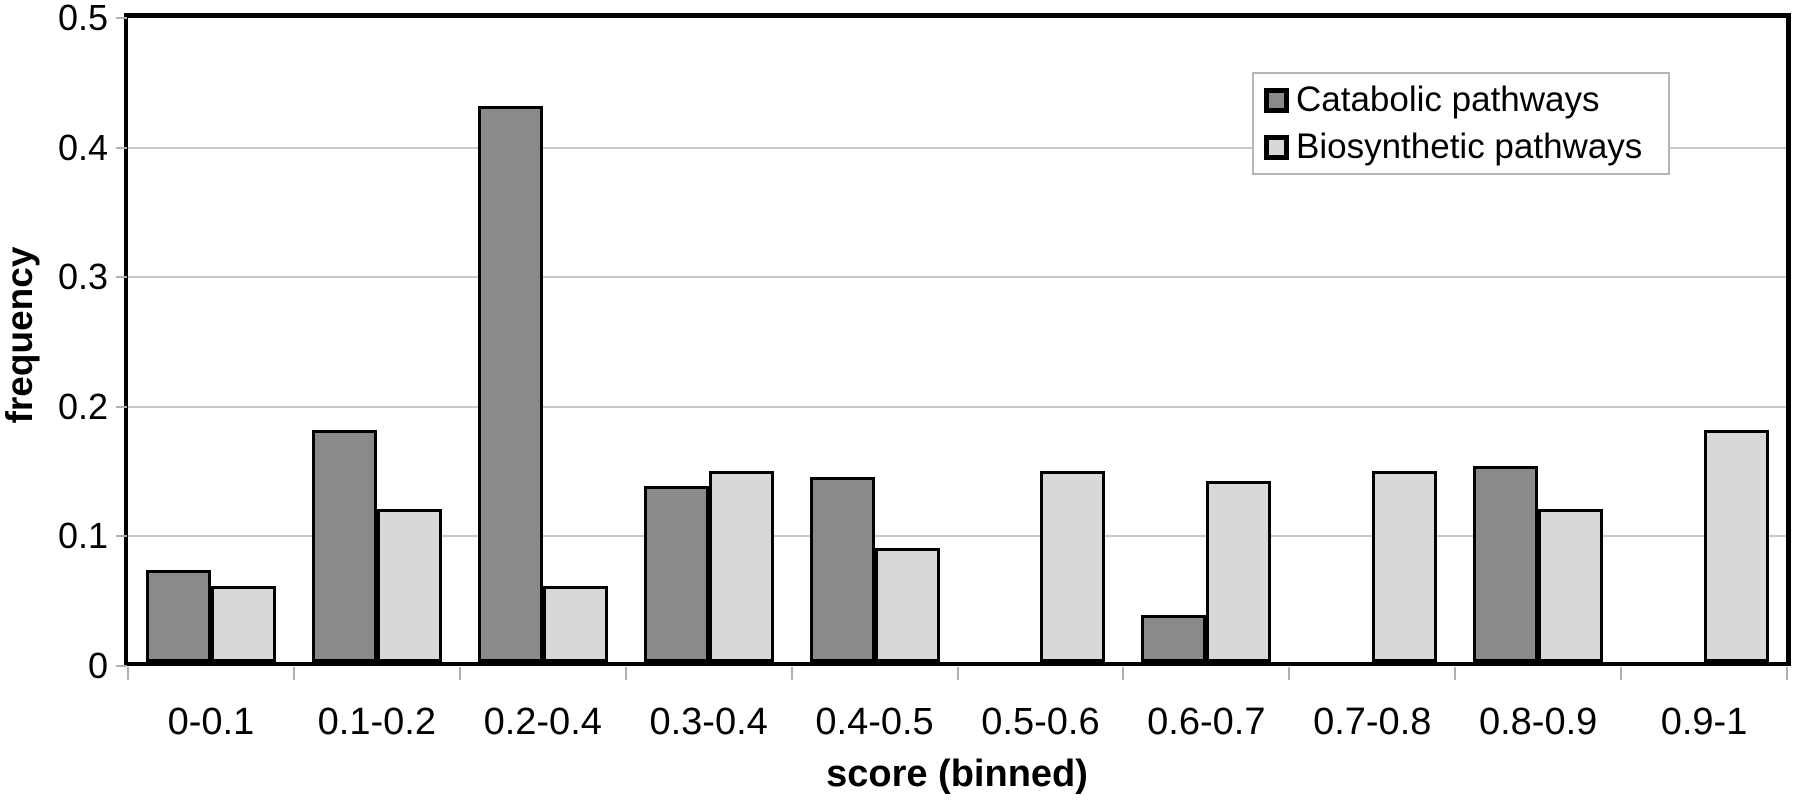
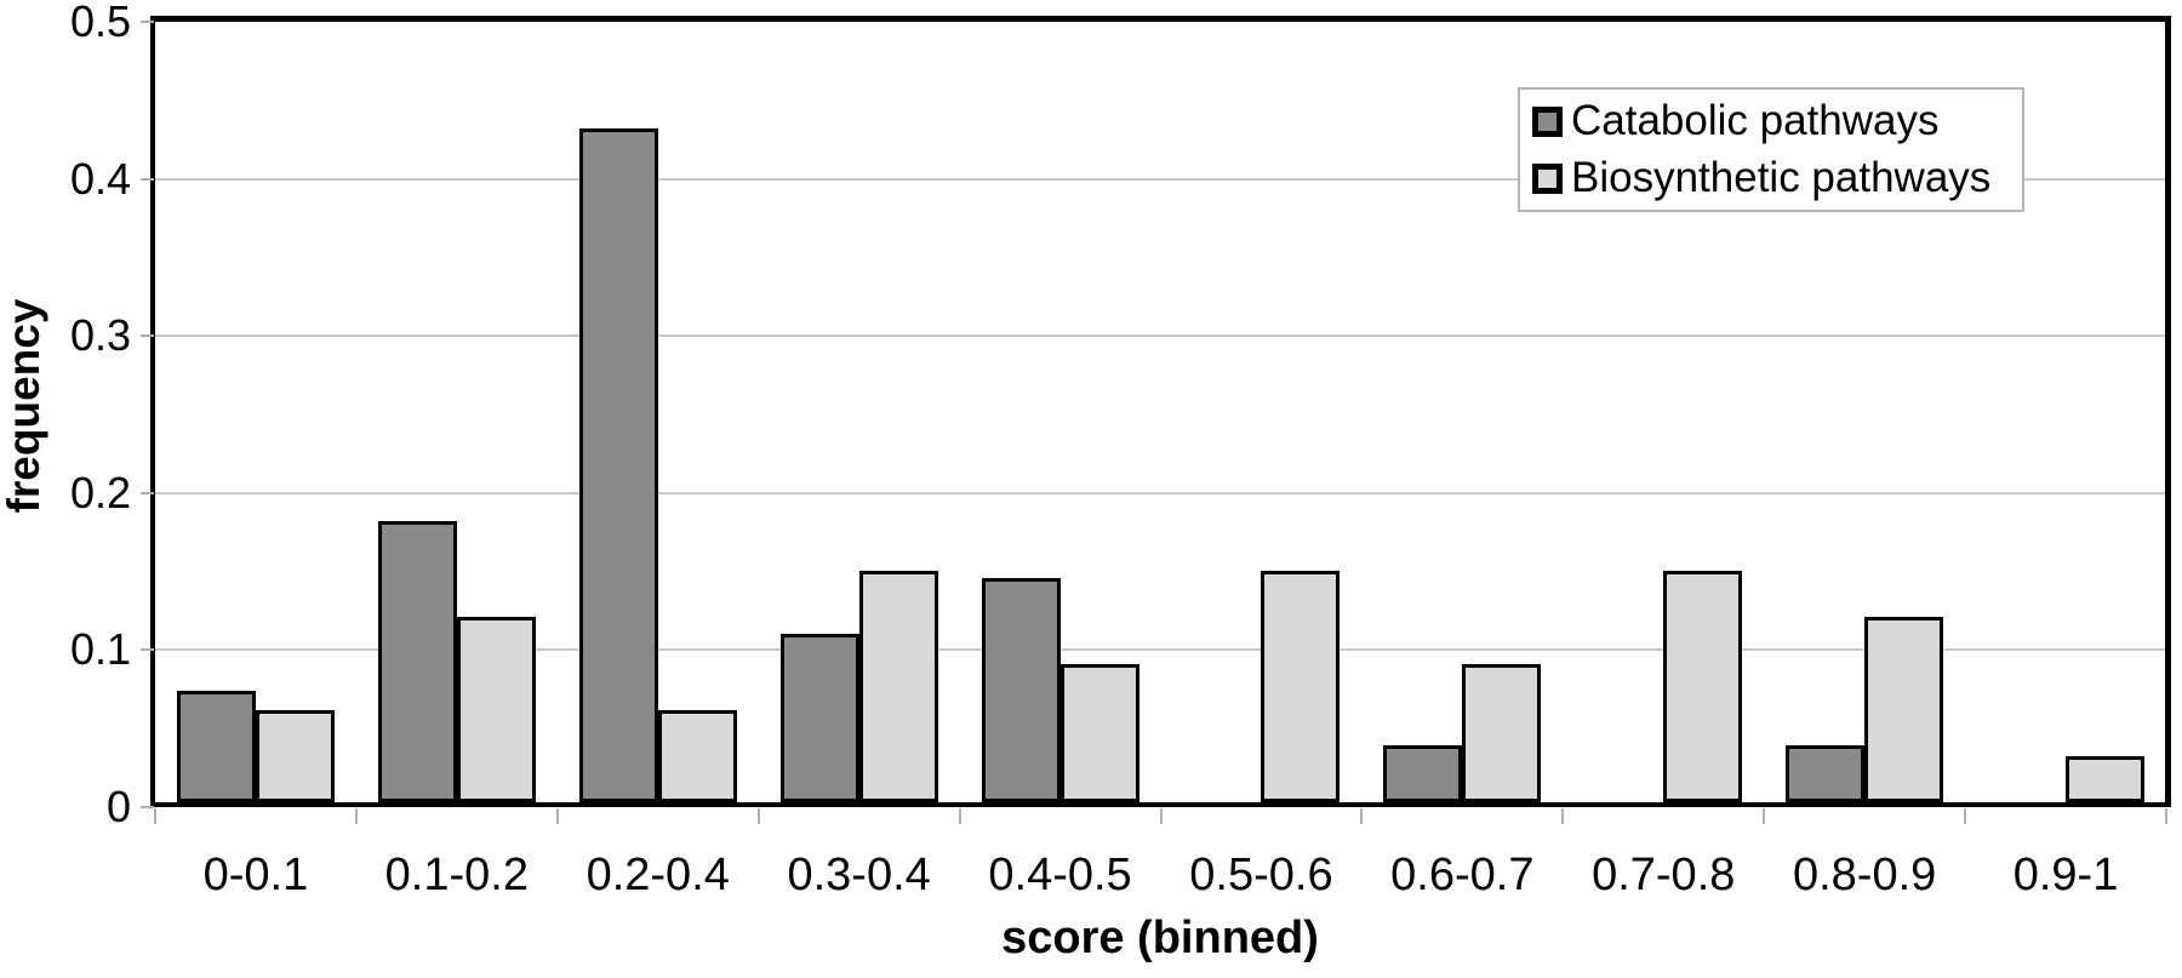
Catabolic pathways/0.3-0.4: 0.136 -> 0.107
Biosynthetic pathways/0.6-0.7: 0.140 -> 0.088
Catabolic pathways/0.8-0.9: 0.151 -> 0.036
Biosynthetic pathways/0.9-1: 0.179 -> 0.029
